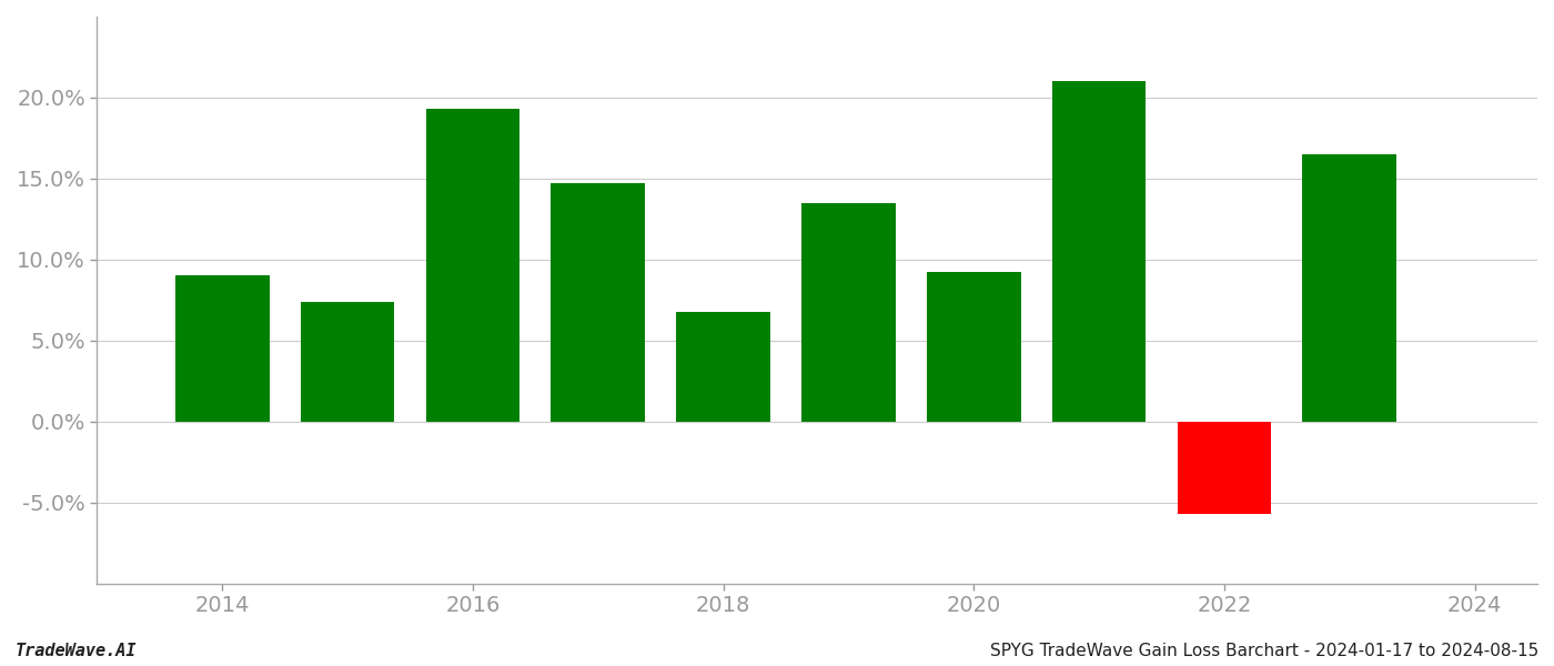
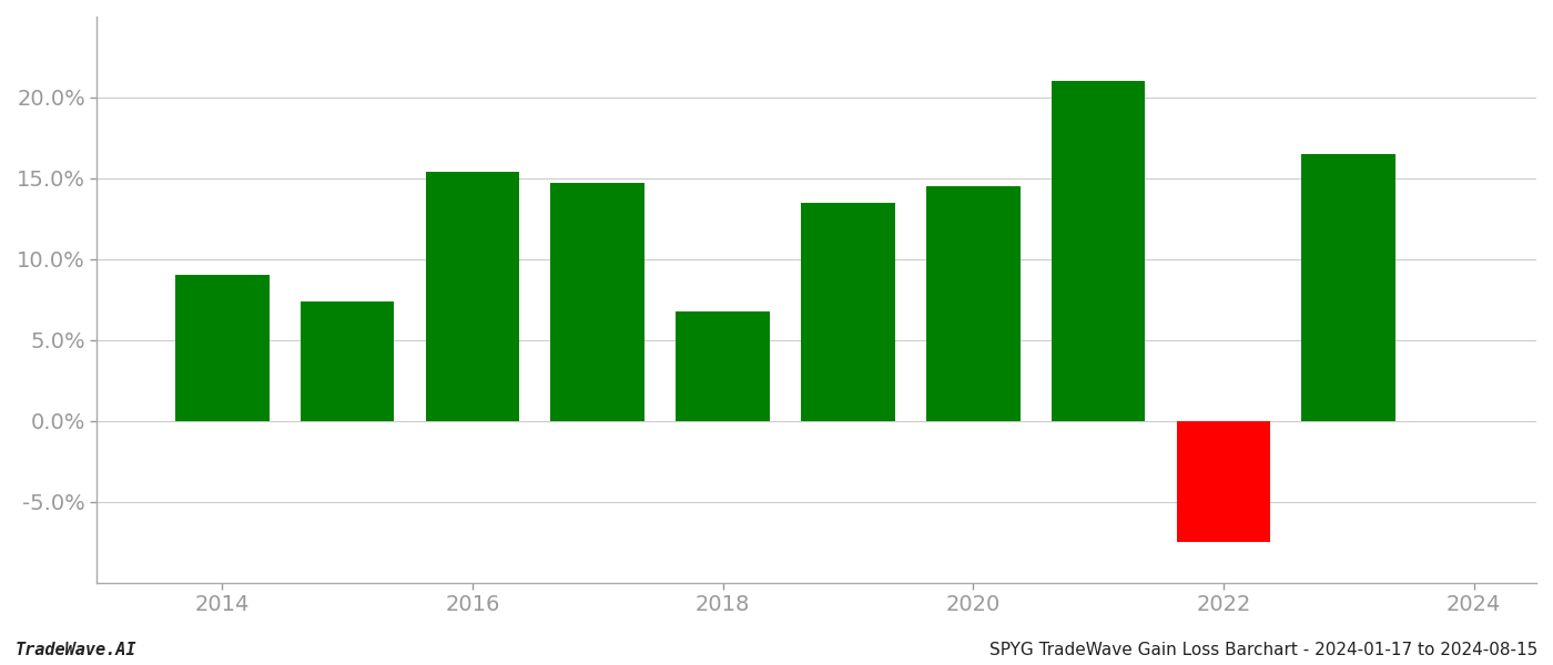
2016: 19.3% -> 15.4%
2020: 9.2% -> 14.5%
2022: -5.7% -> -7.5%
